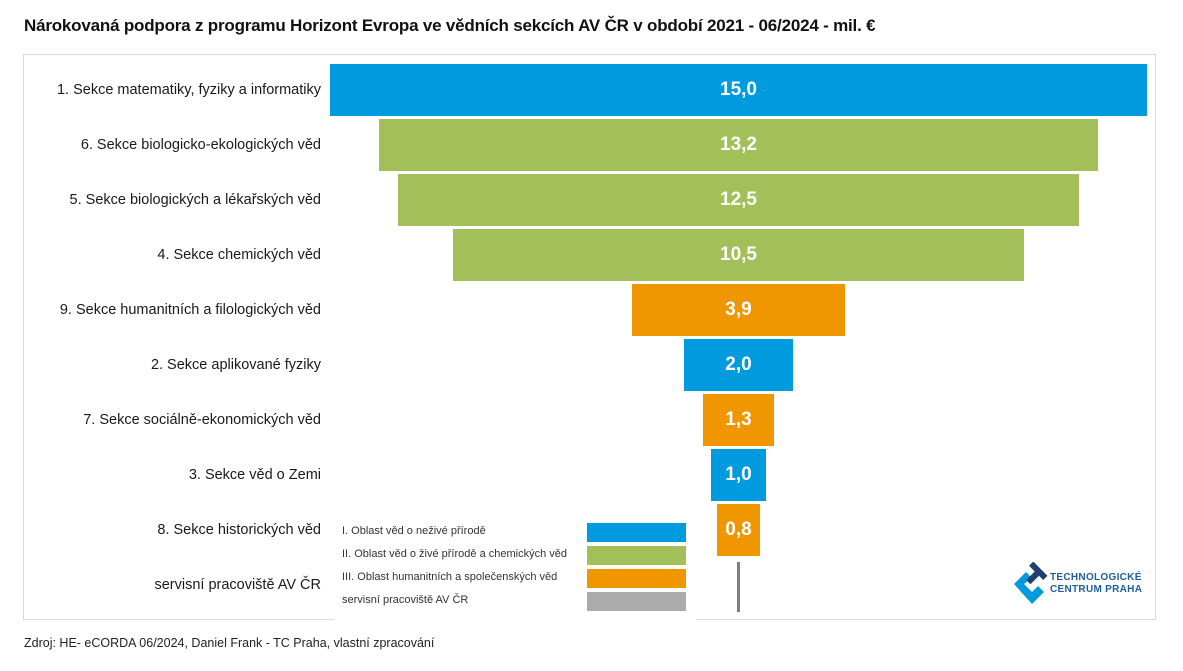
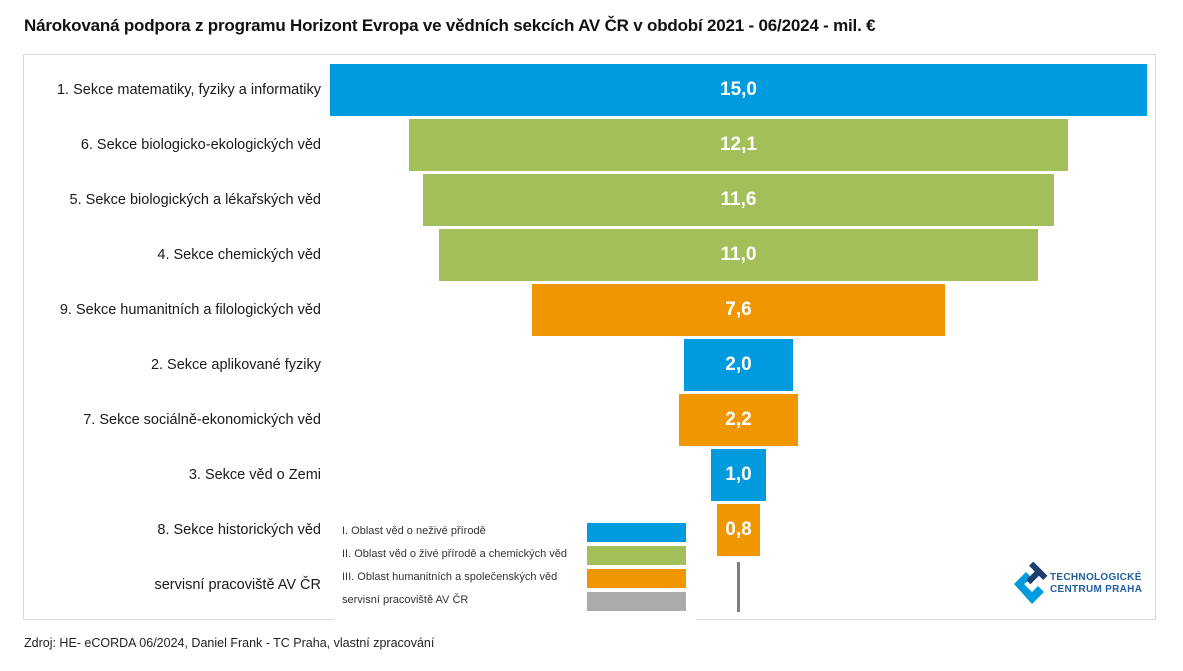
6. Sekce biologicko-ekologických věd: 13,2 -> 12,1
5. Sekce biologických a lékařských věd: 12,5 -> 11,6
4. Sekce chemických věd: 10,5 -> 11,0
9. Sekce humanitních a filologických věd: 3,9 -> 7,6
7. Sekce sociálně-ekonomických věd: 1,3 -> 2,2
